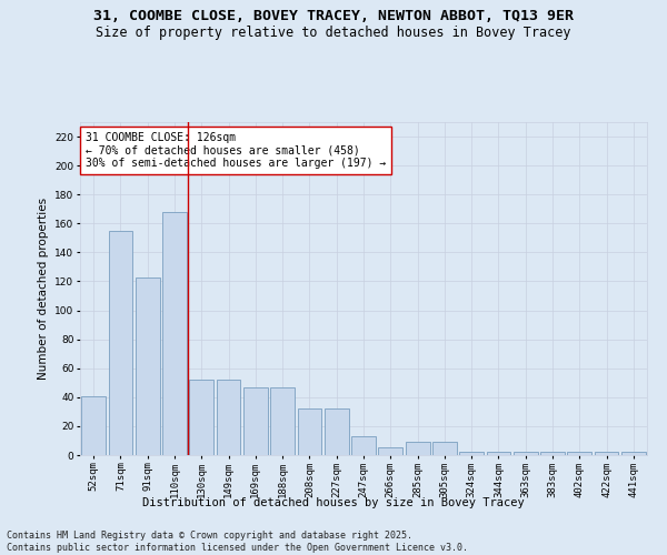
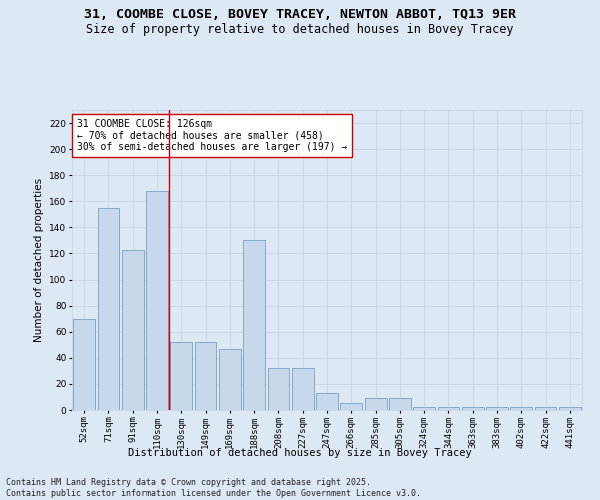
52sqm: 41 -> 70
188sqm: 47 -> 130
